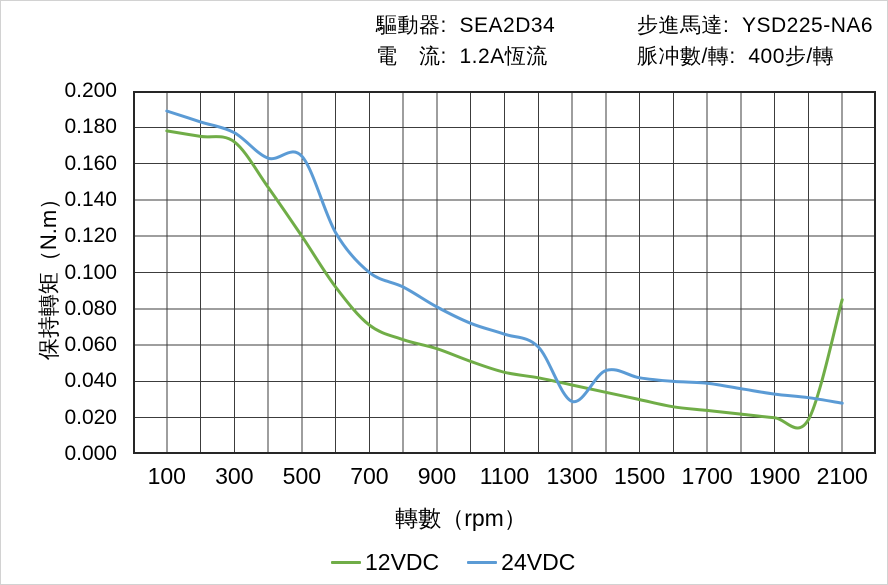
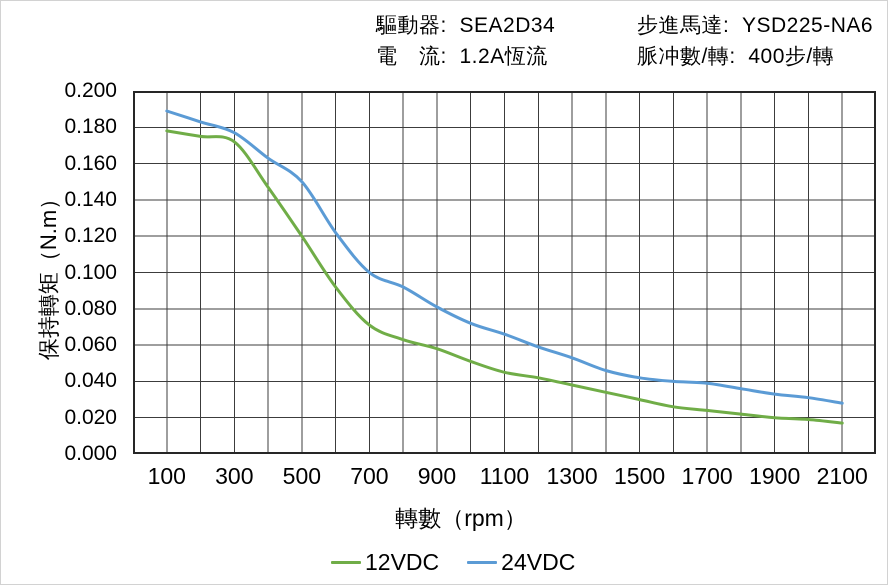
24VDC/500: 0.164 -> 0.150
24VDC/1300: 0.029 -> 0.053
12VDC/2100: 0.085 -> 0.017
